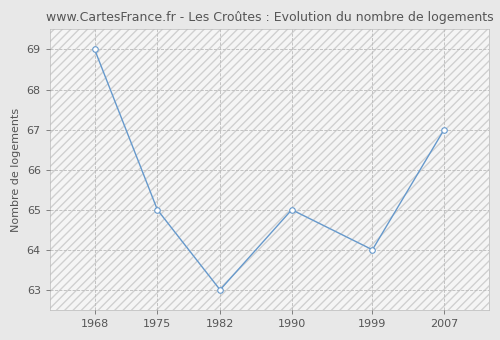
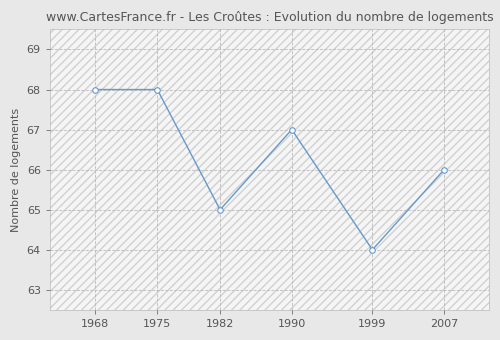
1968: 69 -> 68
1975: 65 -> 68
1982: 63 -> 65
1990: 65 -> 67
2007: 67 -> 66
